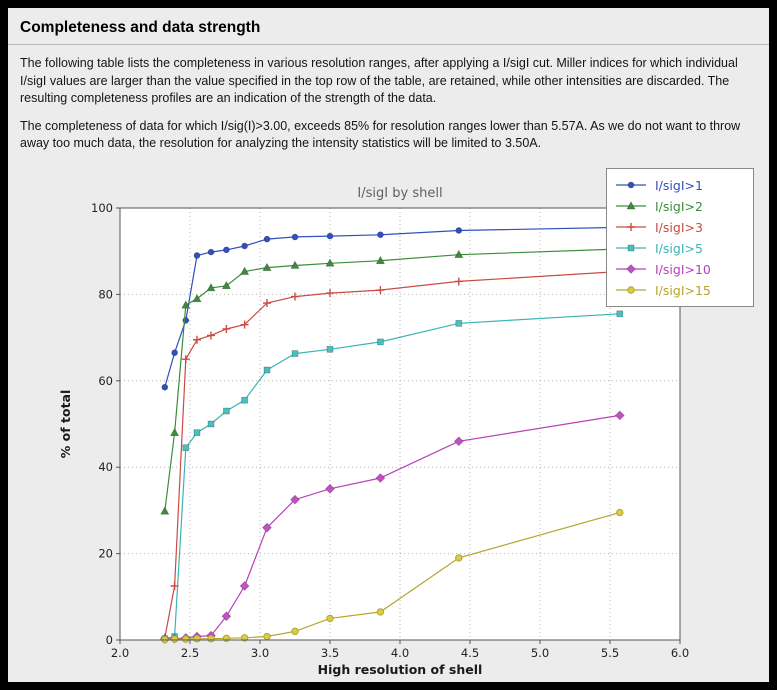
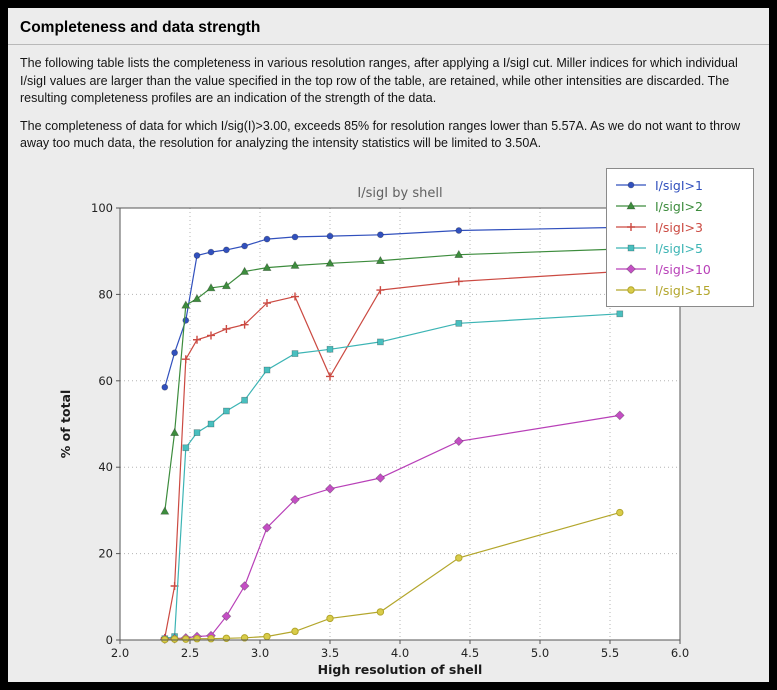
I/sigI>3/3.5: 80 -> 61
